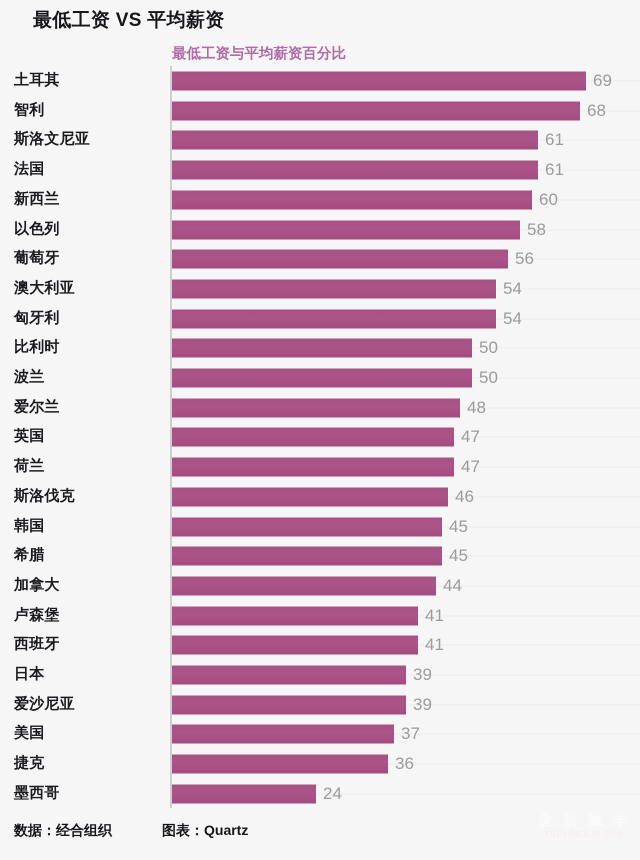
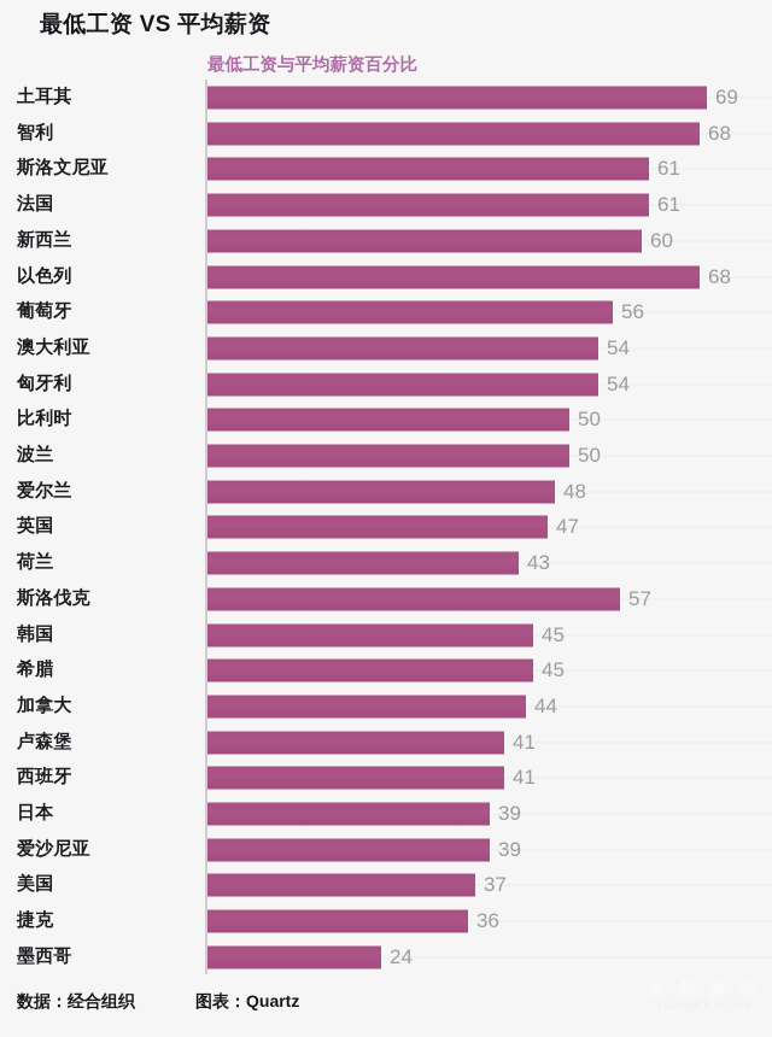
以色列: 58 -> 68
荷兰: 47 -> 43
斯洛伐克: 46 -> 57
